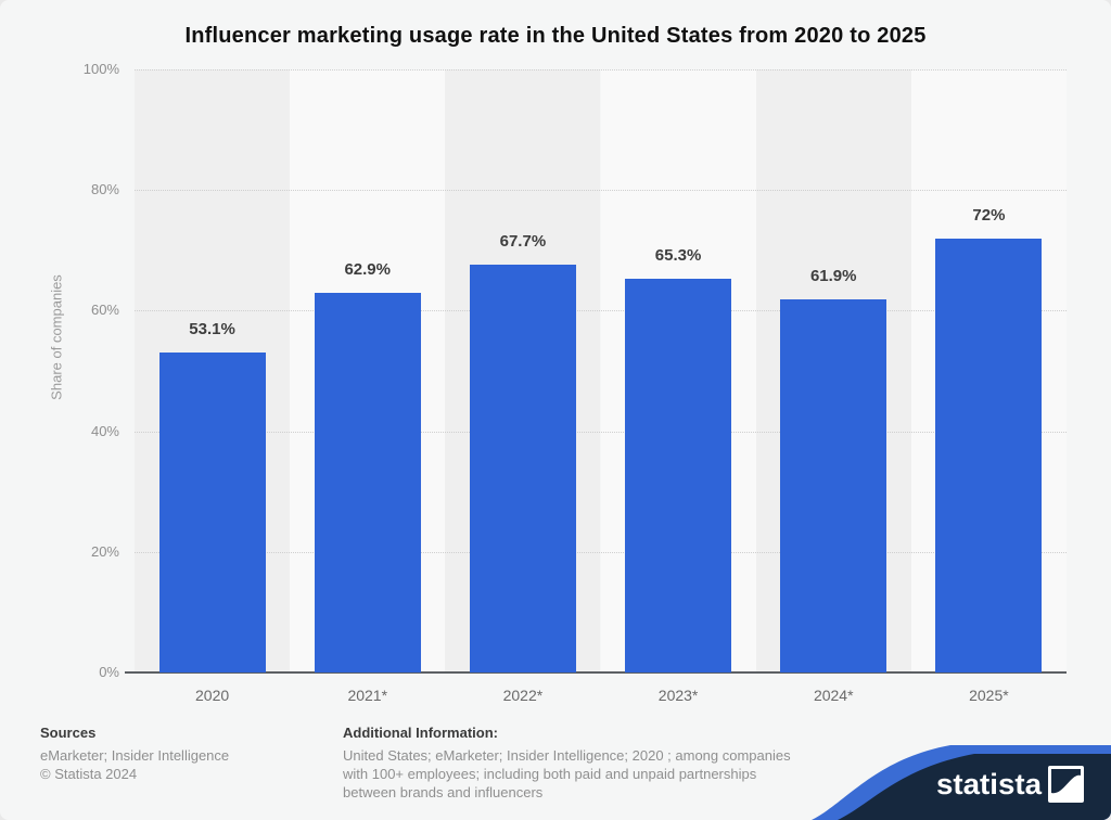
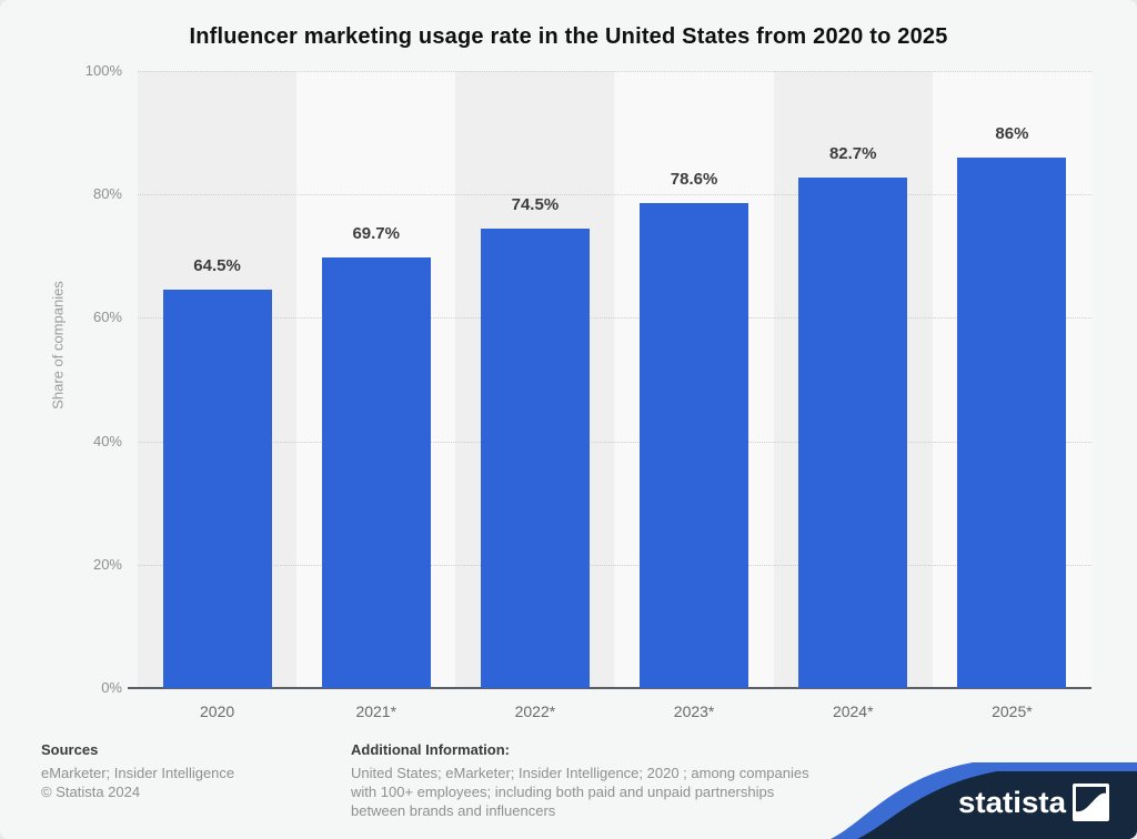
2020: 53.1% -> 64.5%
2021*: 62.9% -> 69.7%
2022*: 67.7% -> 74.5%
2023*: 65.3% -> 78.6%
2024*: 61.9% -> 82.7%
2025*: 72% -> 86%
